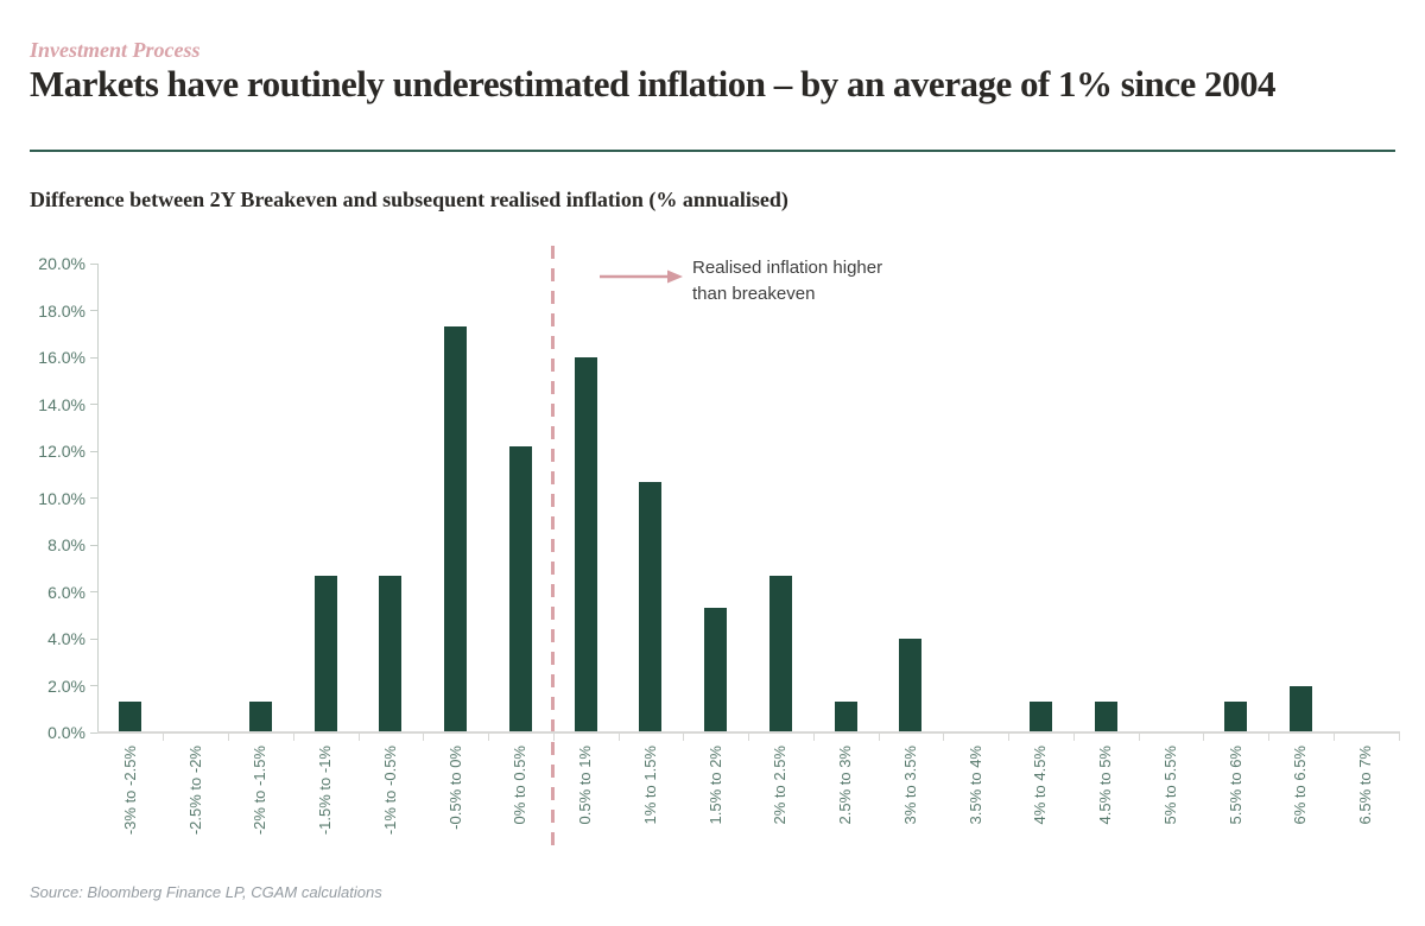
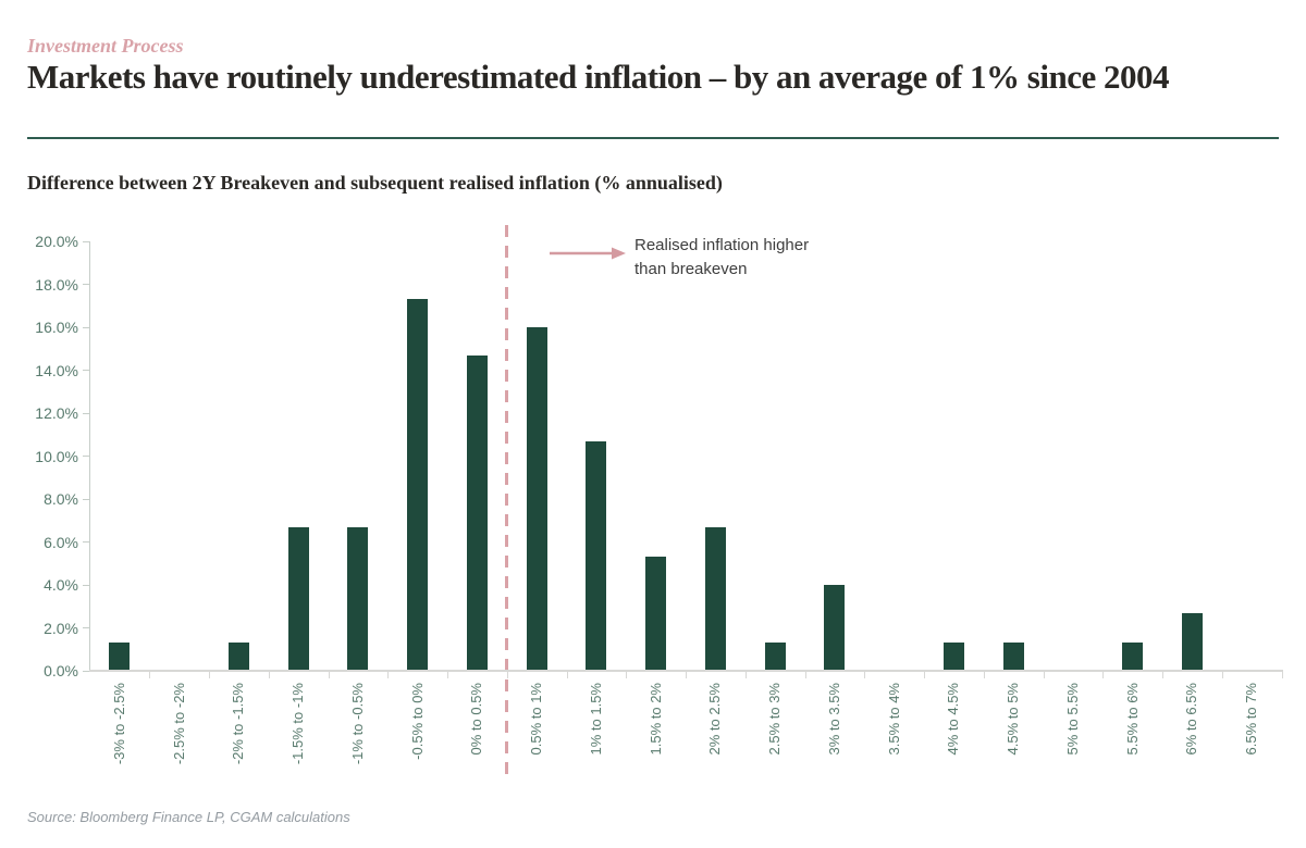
0% to 0.5%: 12.2% -> 14.7%
6% to 6.5%: 2.0% -> 2.7%
